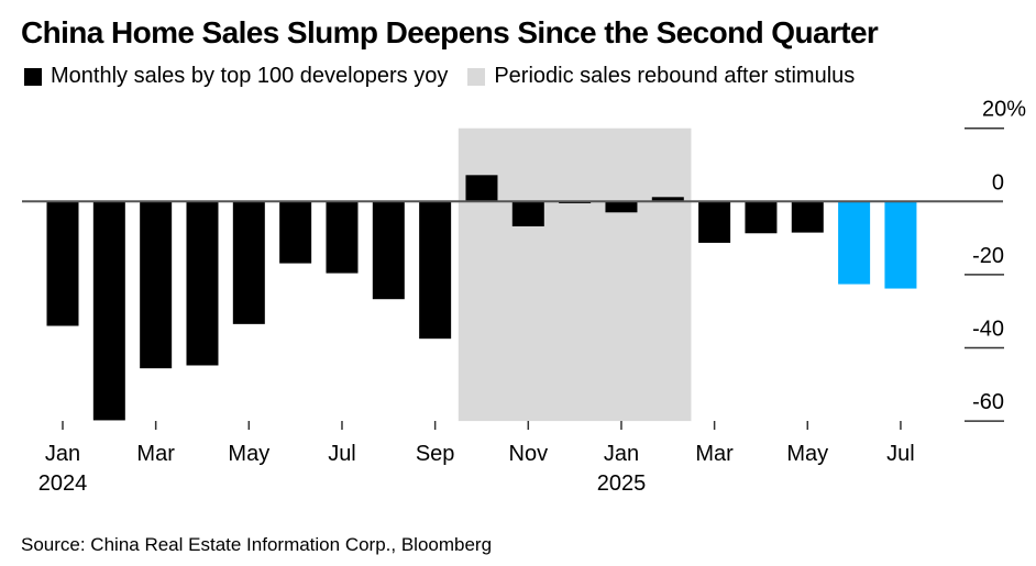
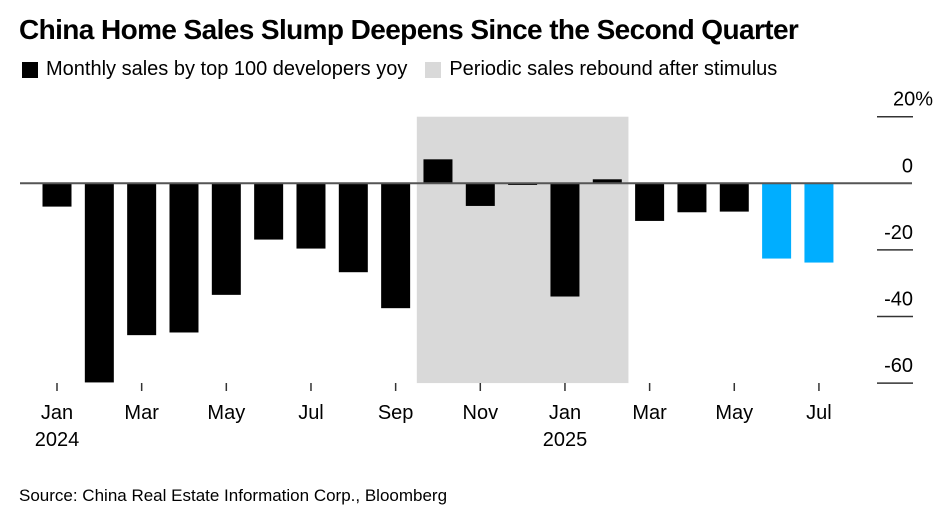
Jan 2024: -34 -> -7
Jan 2025: -3 -> -34
